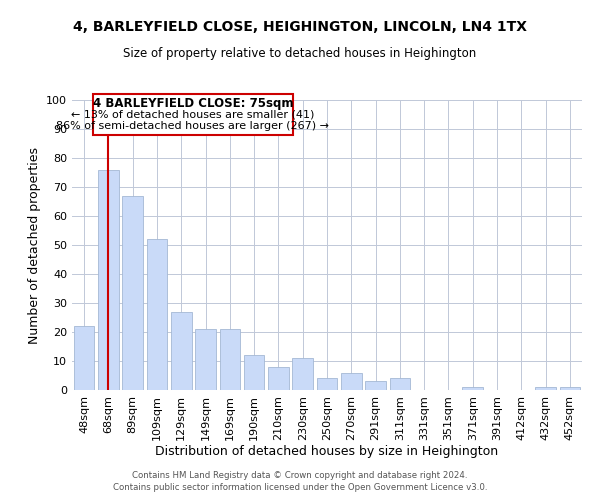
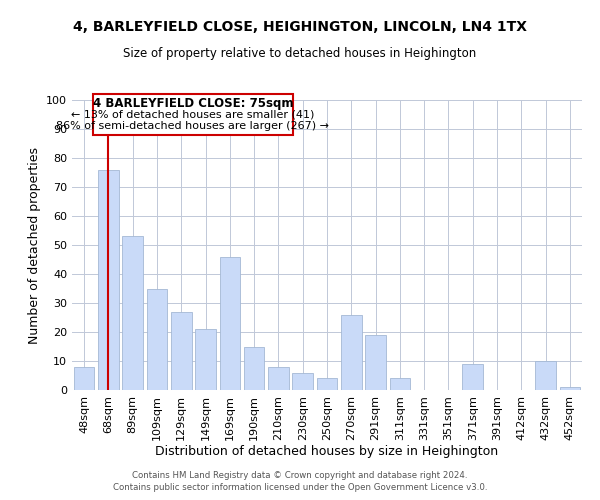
48sqm: 22 -> 8
89sqm: 67 -> 53
109sqm: 52 -> 35
169sqm: 21 -> 46
190sqm: 12 -> 15
230sqm: 11 -> 6
270sqm: 6 -> 26
291sqm: 3 -> 19
371sqm: 1 -> 9
432sqm: 1 -> 10
